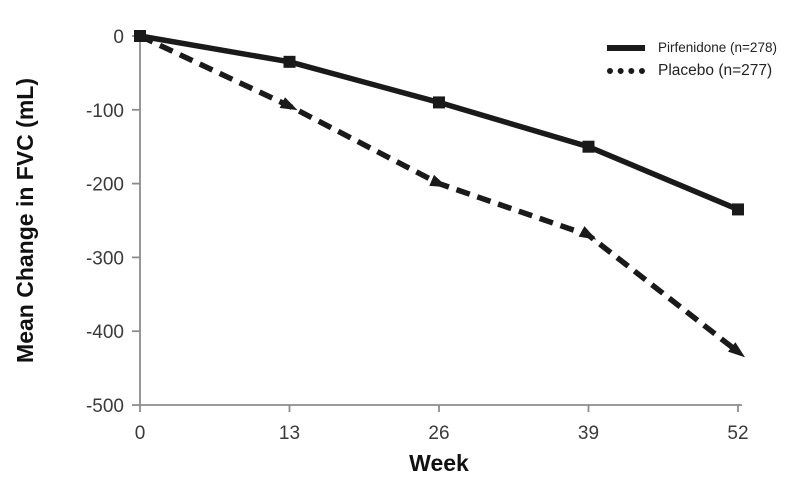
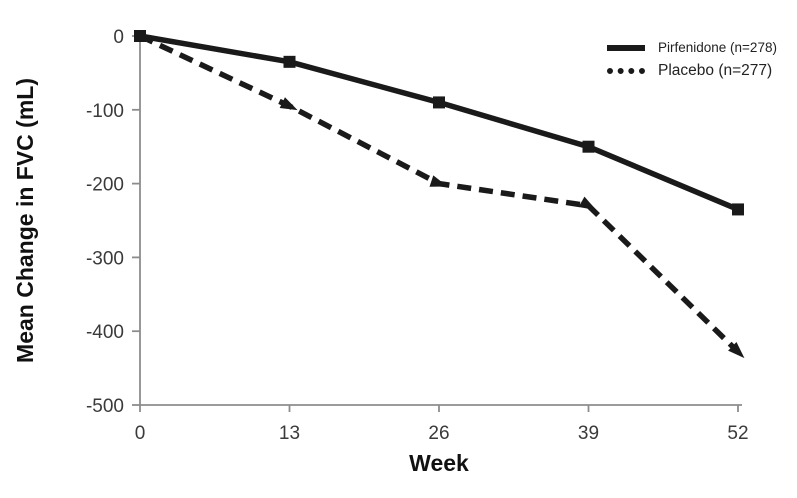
Placebo (n=277)/39: -270 -> -230
